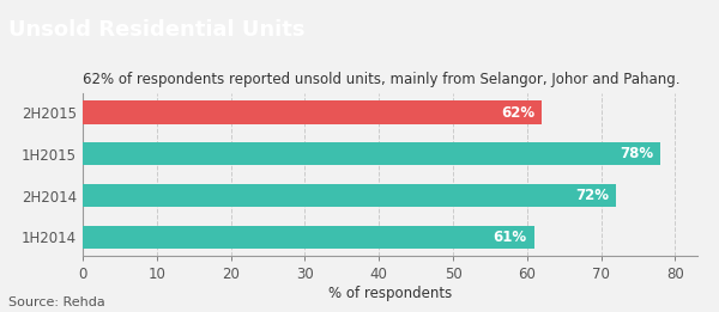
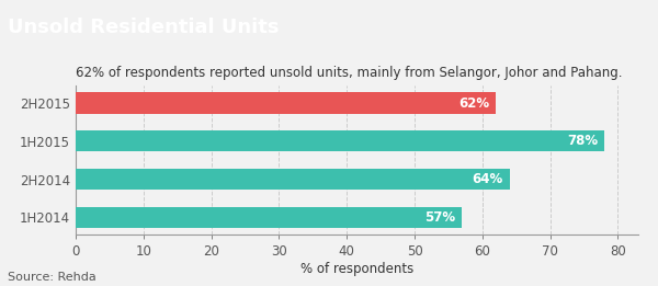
2H2014: 72% -> 64%
1H2014: 61% -> 57%
